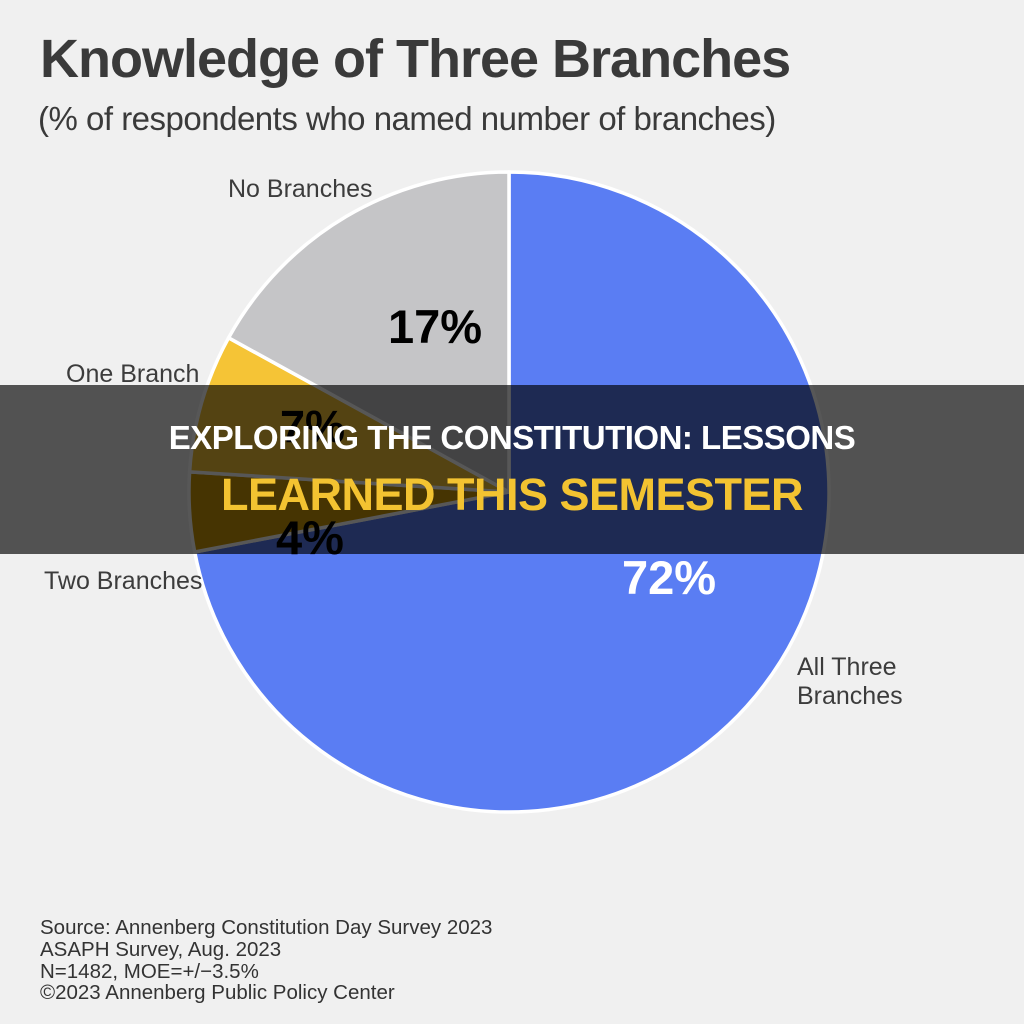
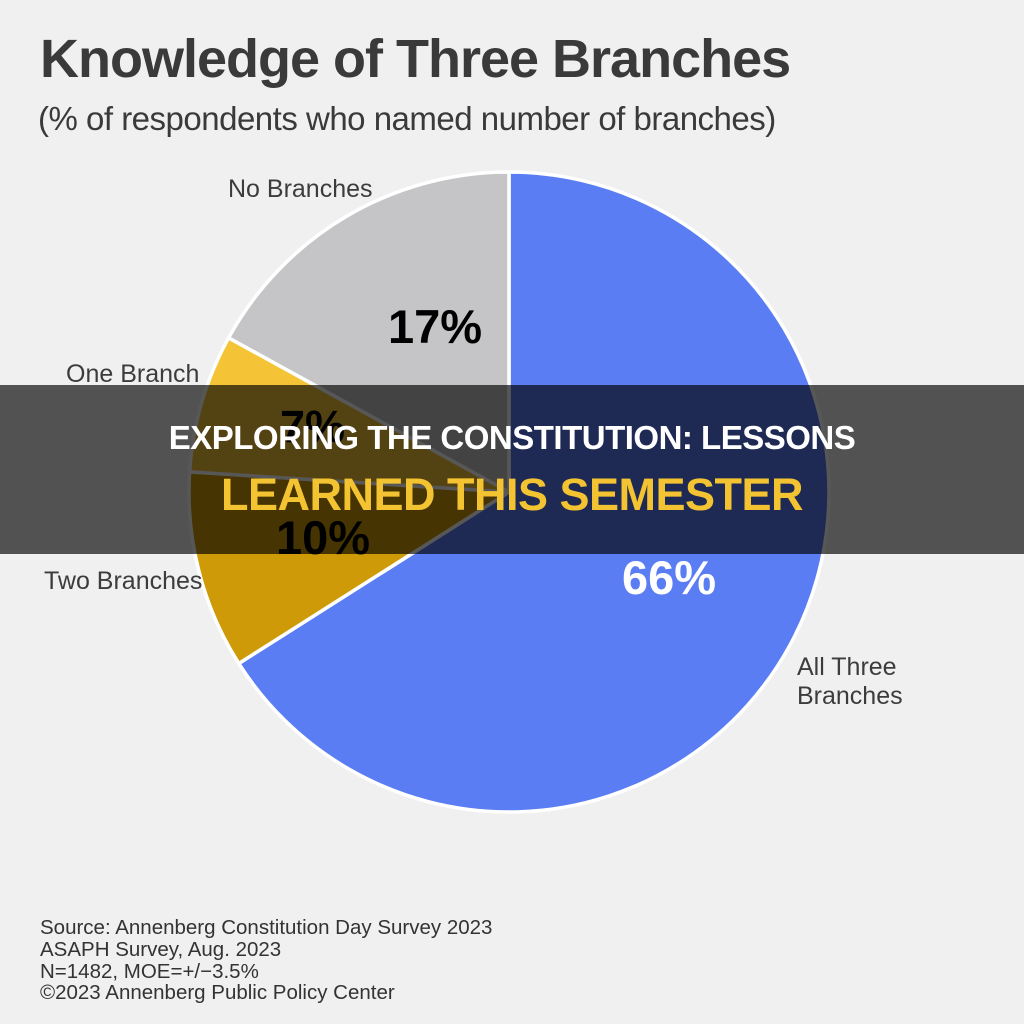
All Three Branches: 72% -> 66%
Two Branches: 4% -> 10%
